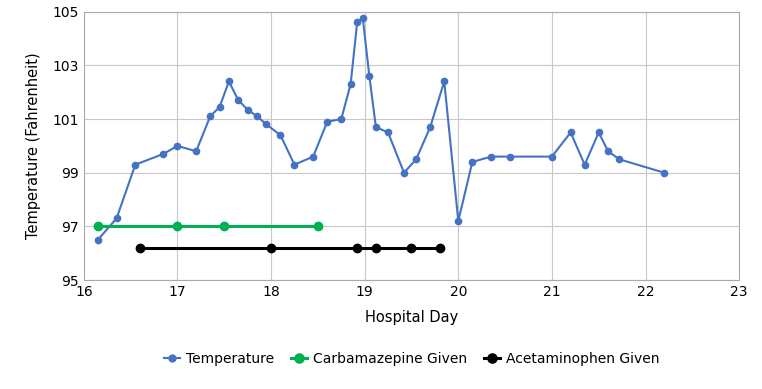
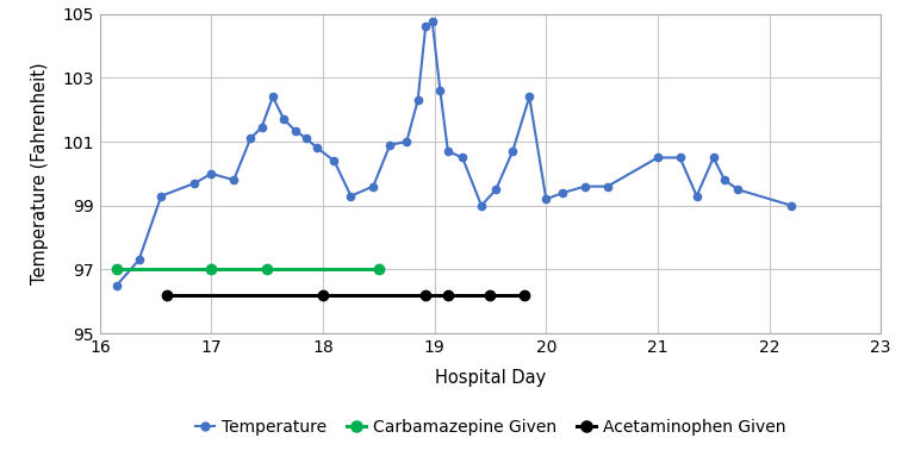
Temperature/20: 97.20 -> 99.20
Temperature/21: 99.60 -> 100.50
